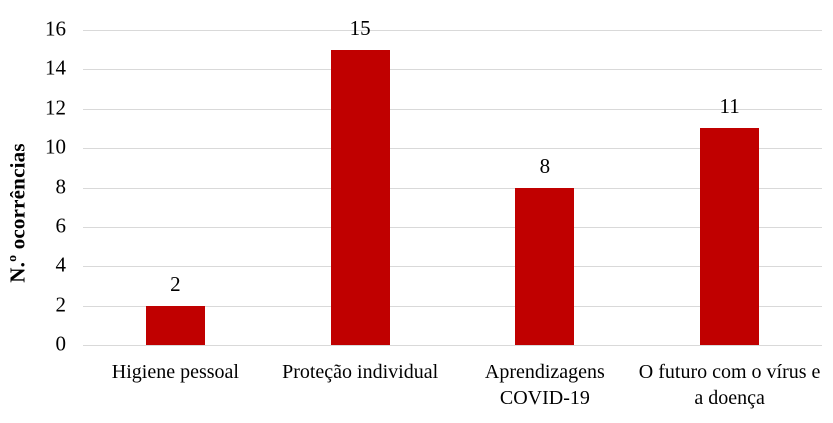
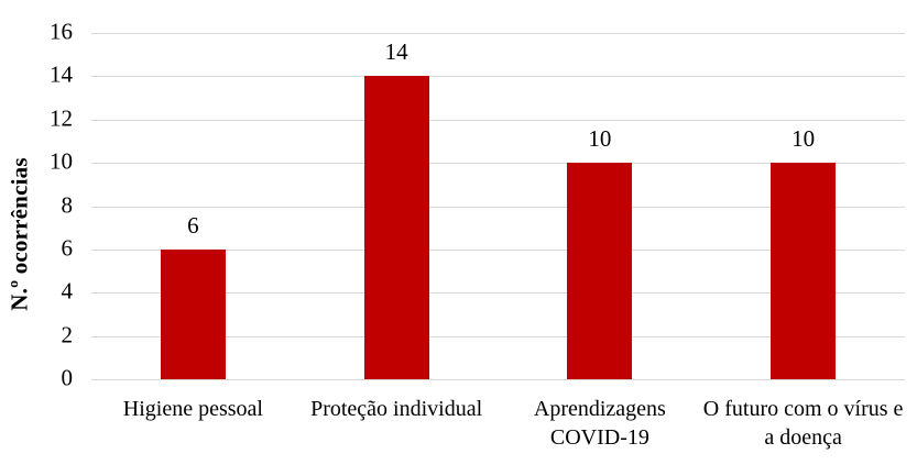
Higiene pessoal: 2 -> 6
Proteção individual: 15 -> 14
Aprendizagens COVID-19: 8 -> 10
O futuro com o vírus e a doença: 11 -> 10
